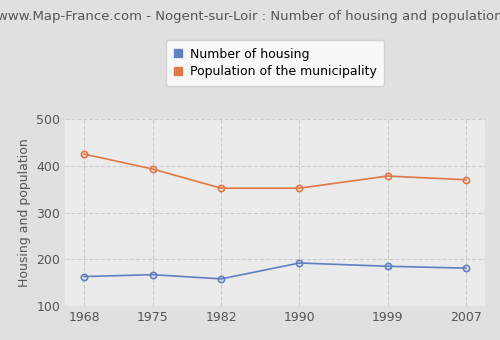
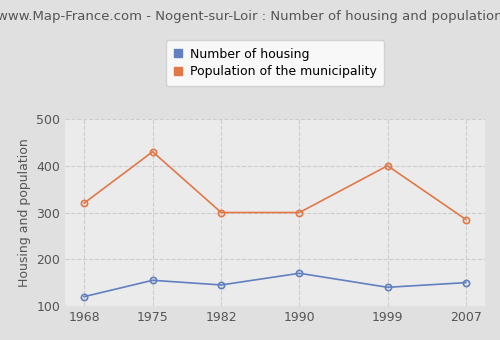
Number of housing/1968: 163 -> 120
Population of the municipality/1968: 425 -> 320
Number of housing/1975: 167 -> 155
Population of the municipality/1975: 393 -> 430
Number of housing/1982: 158 -> 145
Population of the municipality/1982: 352 -> 300
Number of housing/1990: 192 -> 170
Population of the municipality/1990: 352 -> 300
Number of housing/1999: 185 -> 140
Population of the municipality/1999: 378 -> 400
Number of housing/2007: 181 -> 150
Population of the municipality/2007: 370 -> 285
